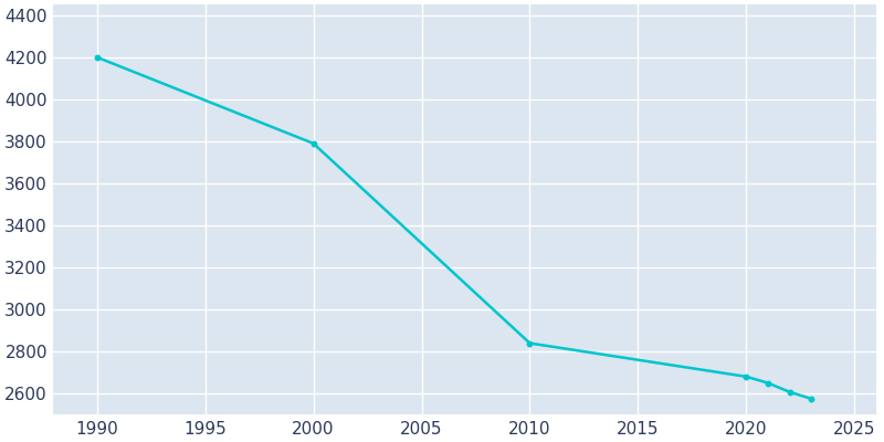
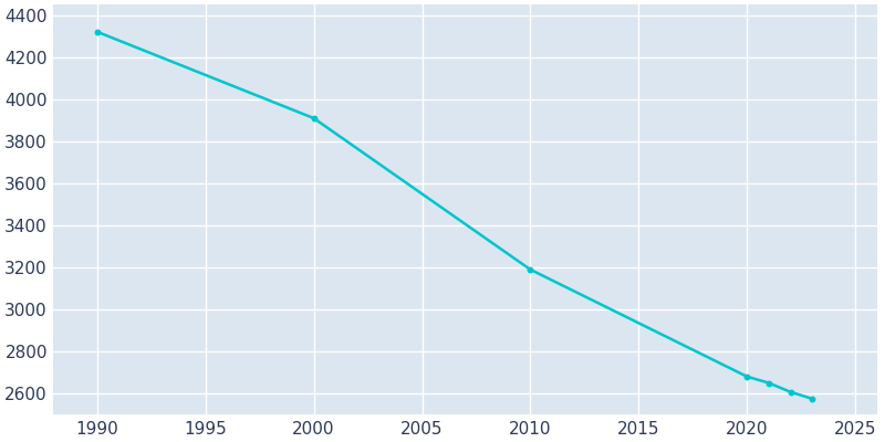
1990: 4200 -> 4320
2000: 3790 -> 3910
2010: 2840 -> 3190
